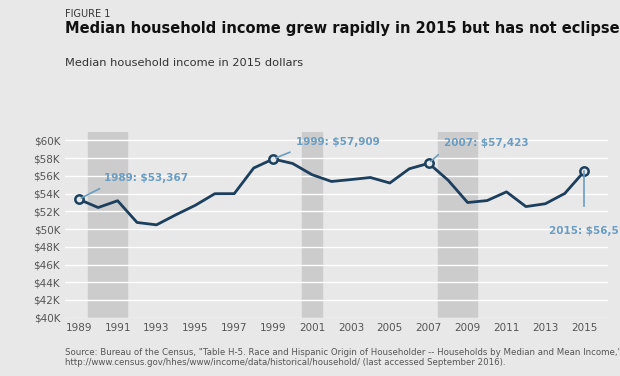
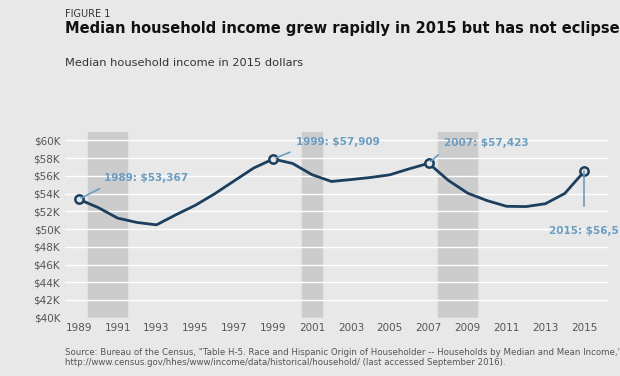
1991: $53.2K -> $51.2K
1997: $54.0K -> $55.4K
2005: $55.2K -> $56.1K
2009: $53.0K -> $54.1K
2011: $54.2K -> $52.6K
